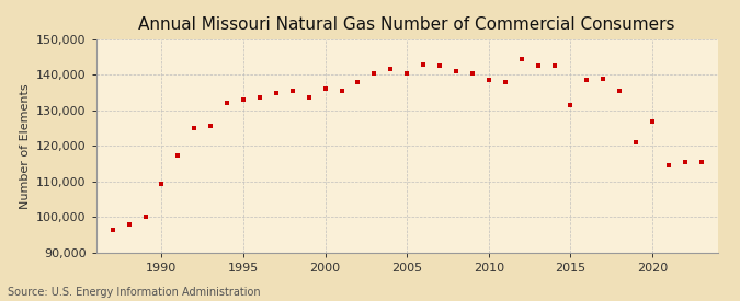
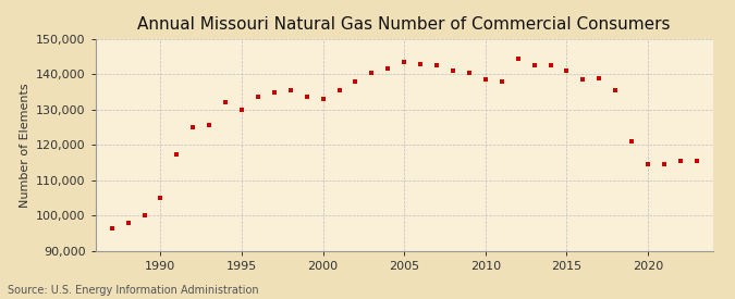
1990: 109,500 -> 105,000
1995: 133,000 -> 130,000
2000: 136,000 -> 133,000
2005: 140,500 -> 143,500
2015: 131,500 -> 141,000
2020: 127,000 -> 114,500
